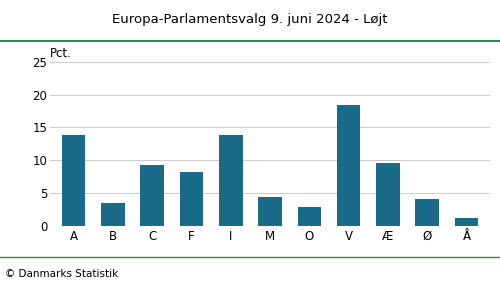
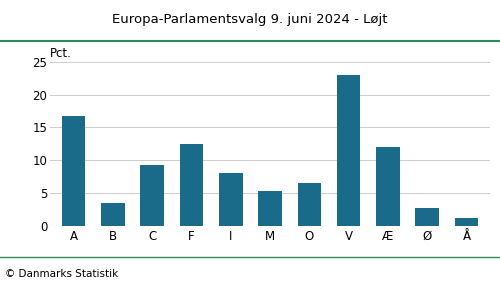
A: 13.8 -> 16.7
F: 8.2 -> 12.5
I: 13.8 -> 8.0
M: 4.4 -> 5.3
O: 2.8 -> 6.5
V: 18.4 -> 23.0
Æ: 9.6 -> 12.0
Ø: 4.0 -> 2.7
